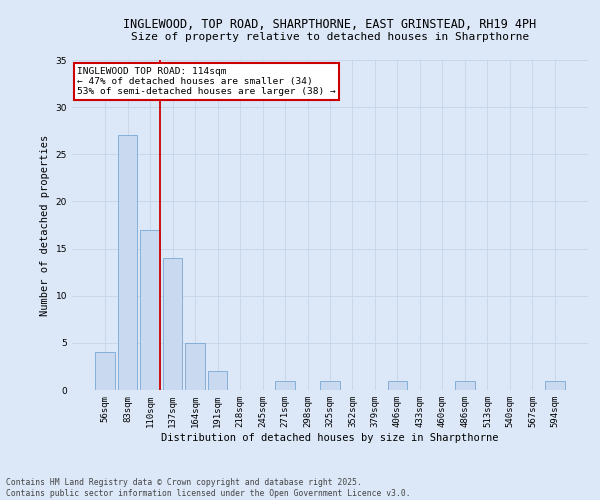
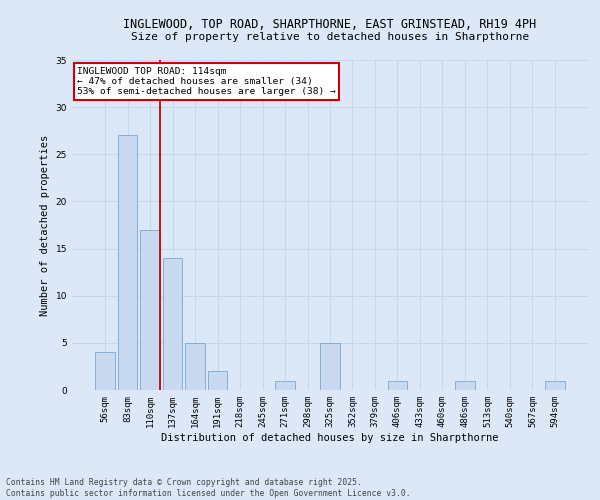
325sqm: 1 -> 5
